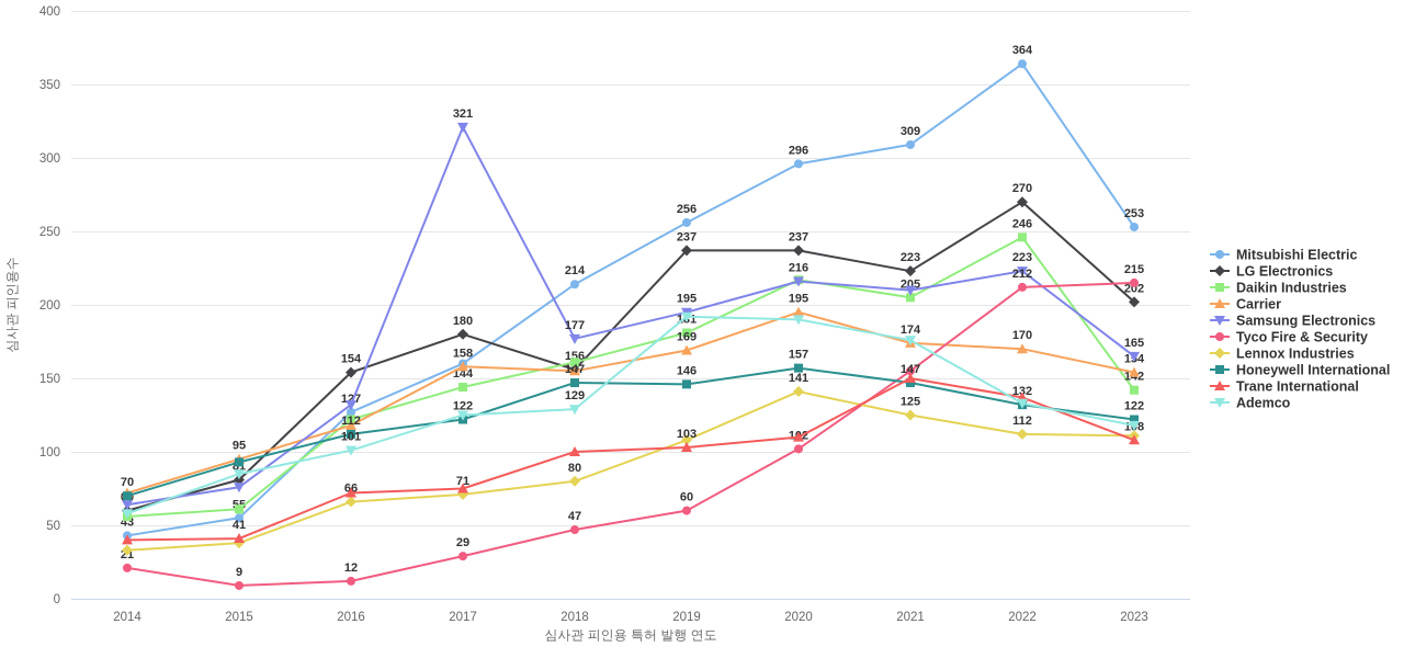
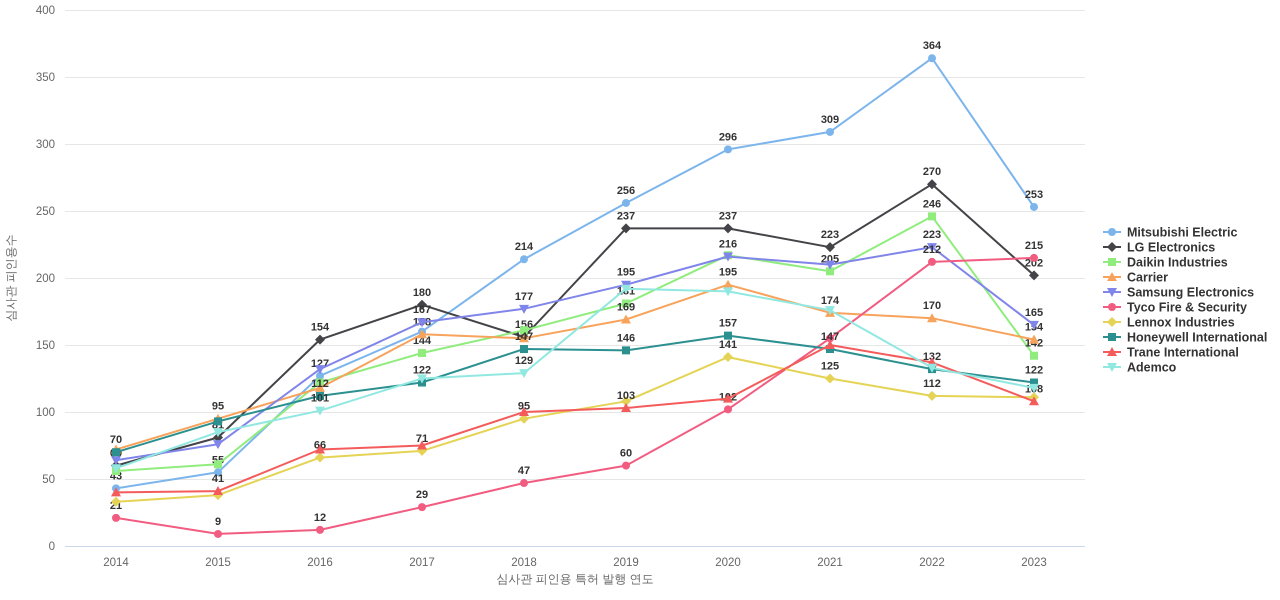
Samsung Electronics/2017: 321 -> 167
Lennox Industries/2018: 80 -> 95
